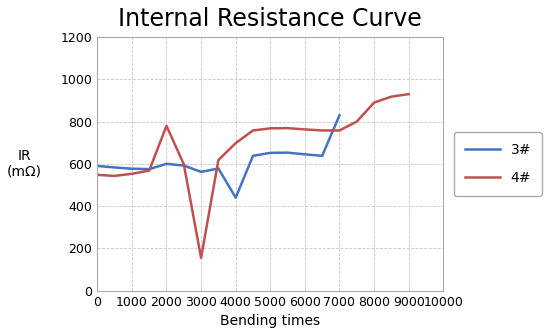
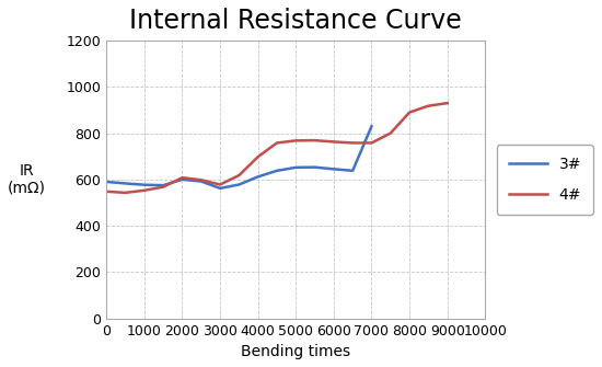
4#/2000: 780 -> 608
4#/3000: 155 -> 578
3#/4000: 440 -> 612
